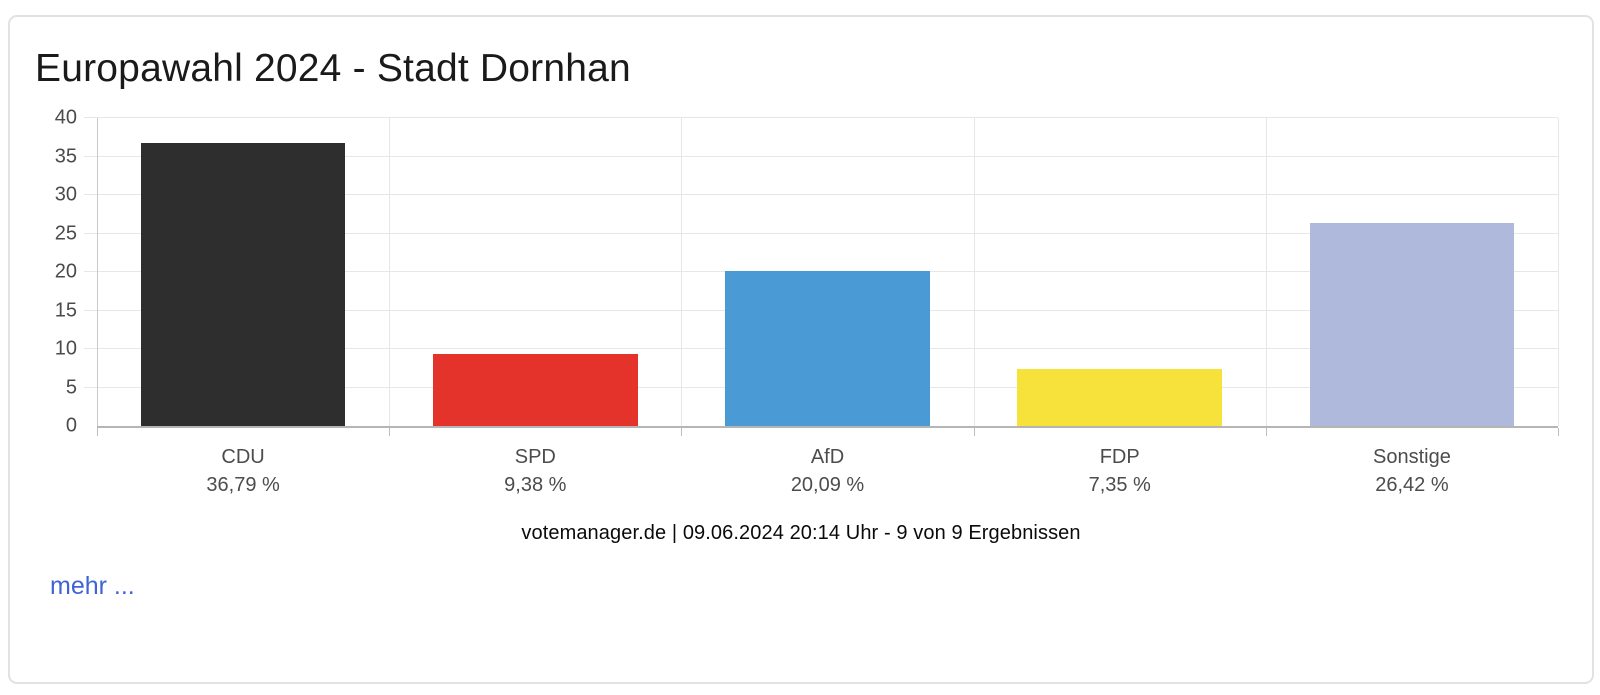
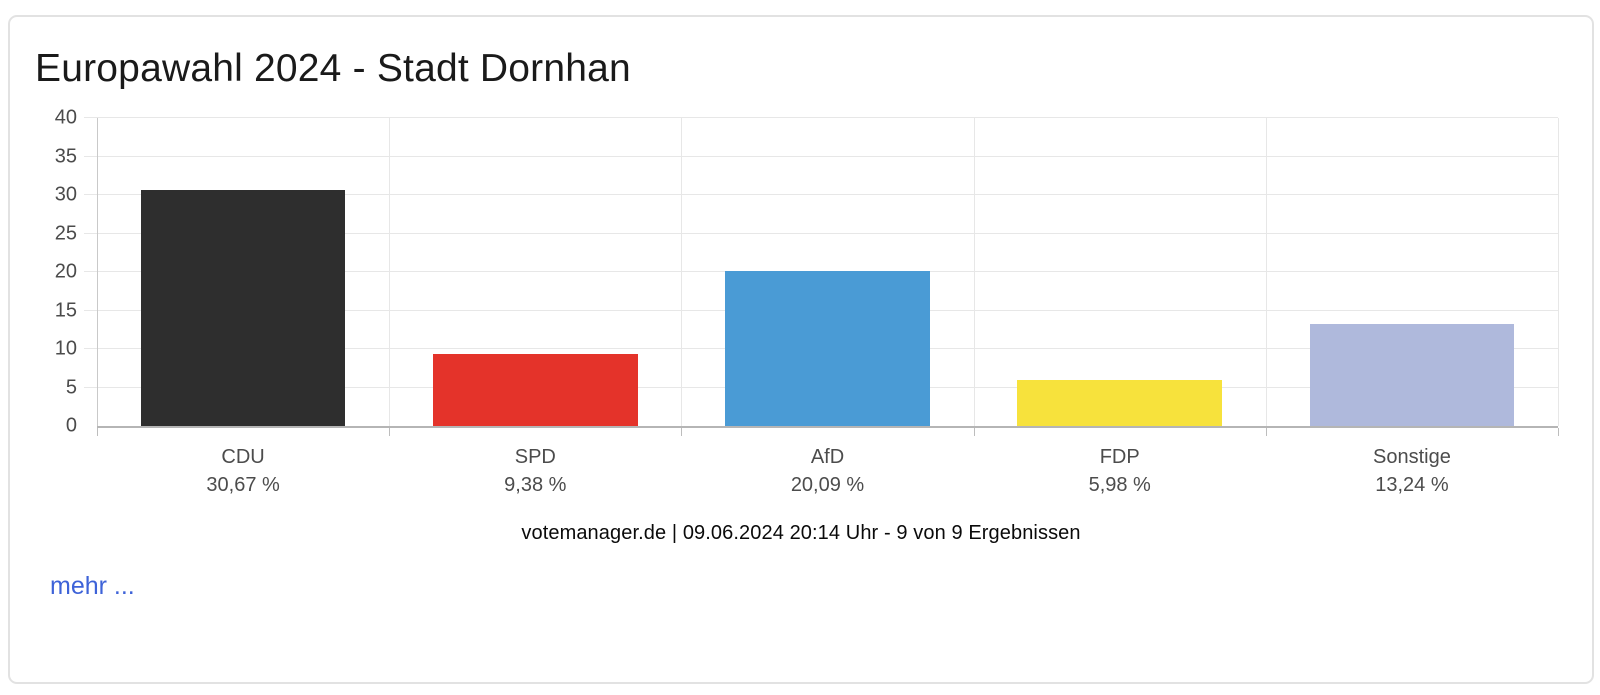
CDU: 36,79 -> 30,67
FDP: 7,35 -> 5,98
Sonstige: 26,42 -> 13,24
